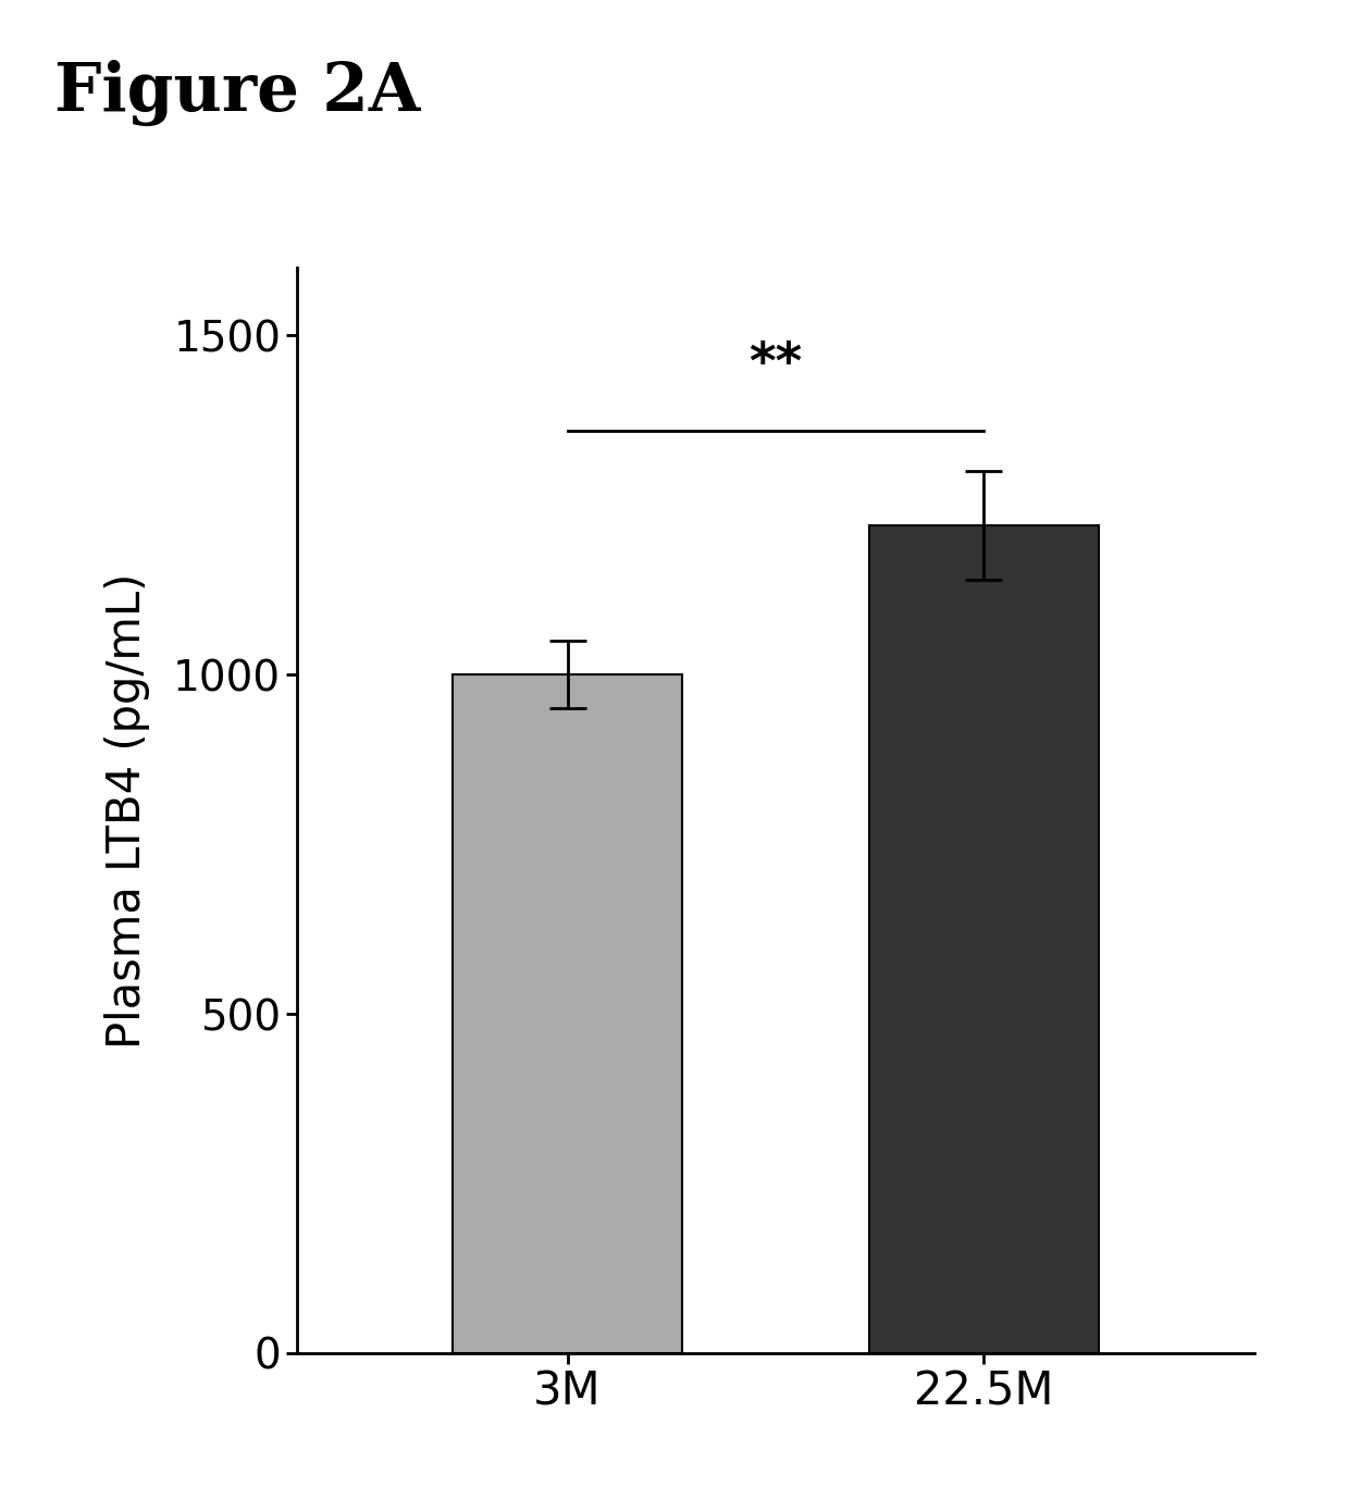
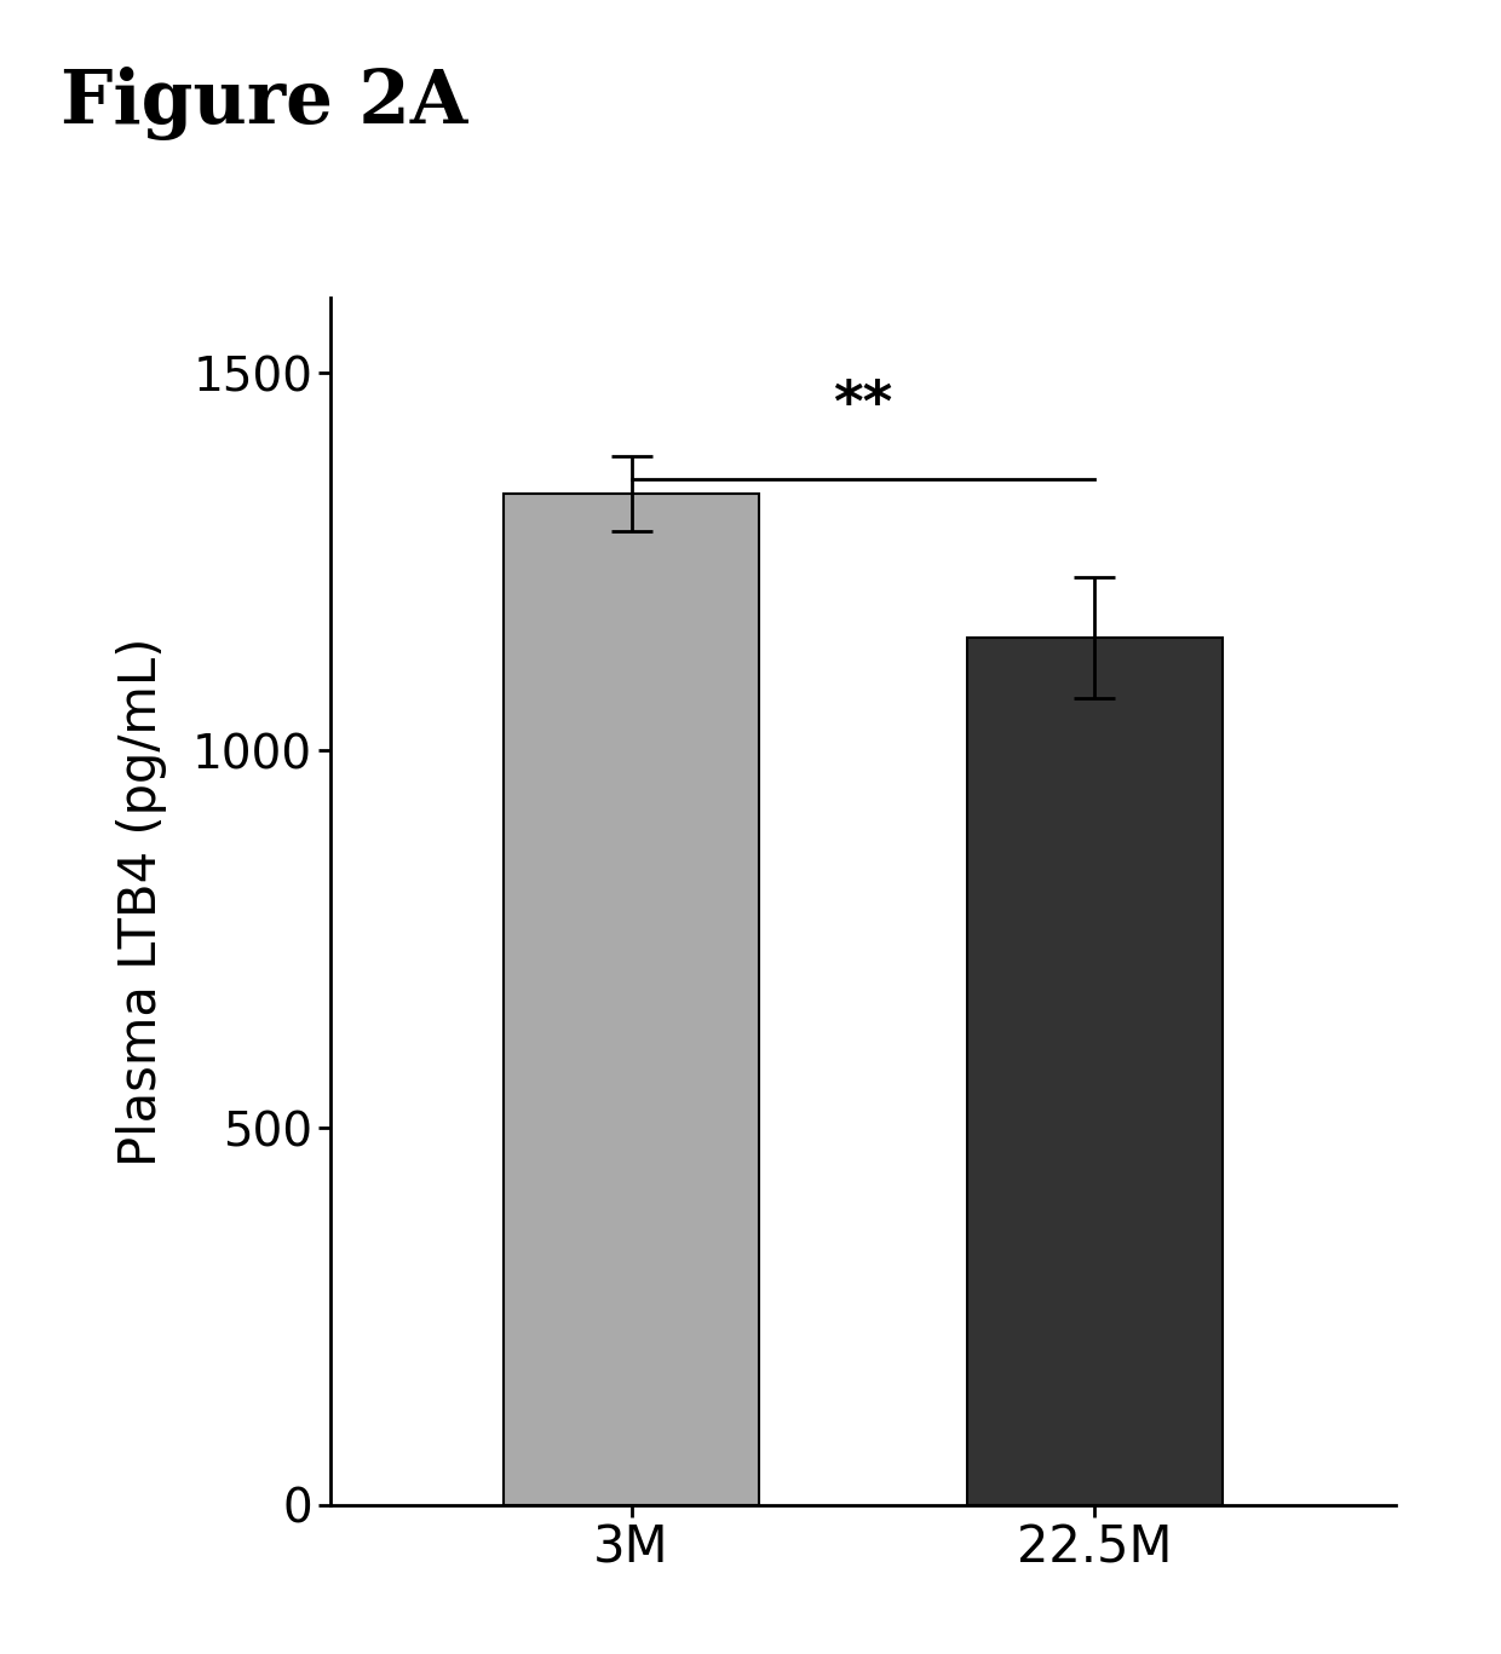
3M: 1000 -> 1340
22.5M: 1220 -> 1150
